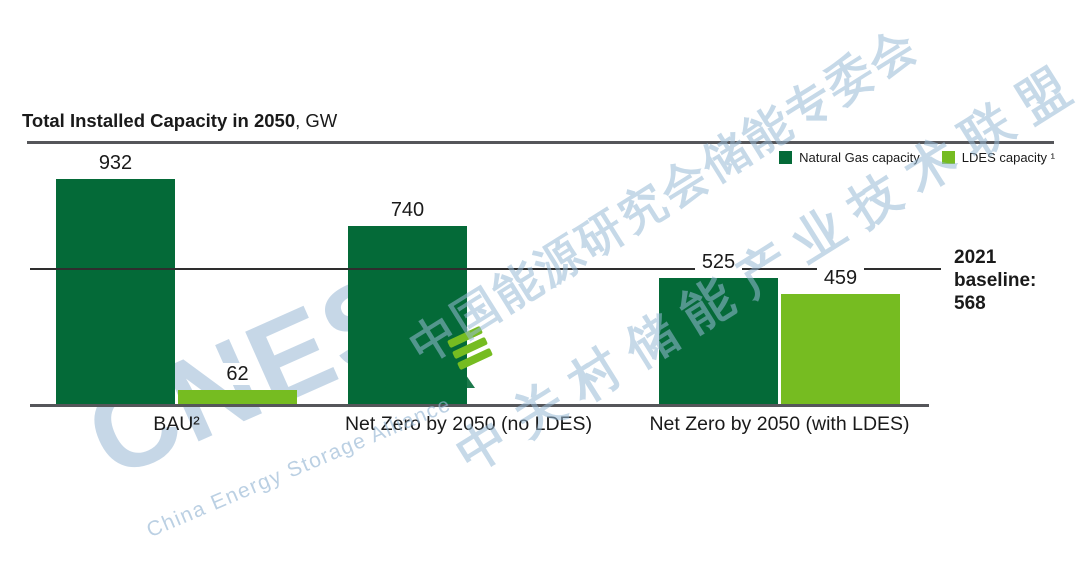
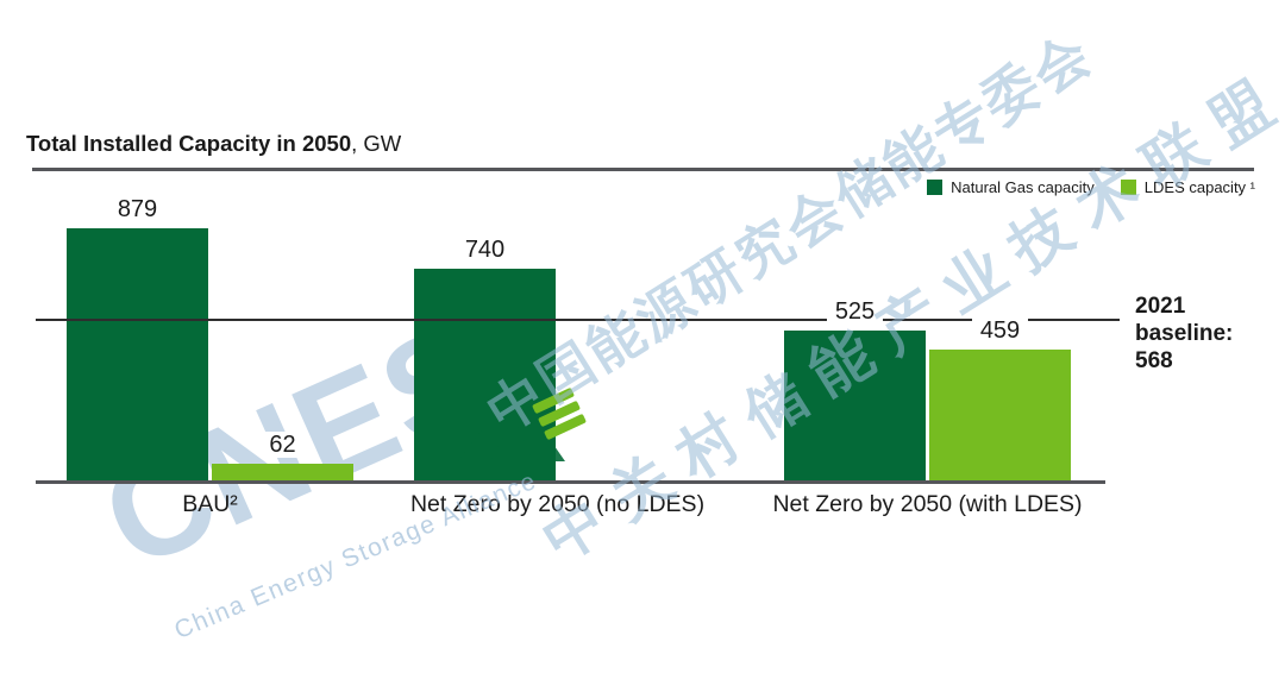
Natural Gas capacity/BAU²: 932 -> 879
